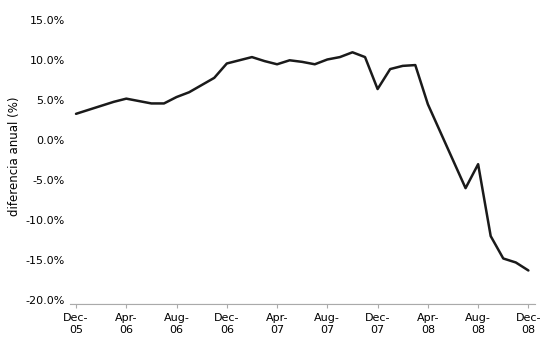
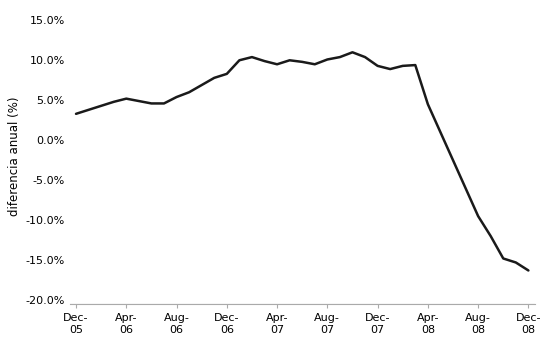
Dec- 06: 9.6% -> 8.3%
Dec- 07: 6.4% -> 9.3%
Aug- 08: -3.0% -> -9.5%
